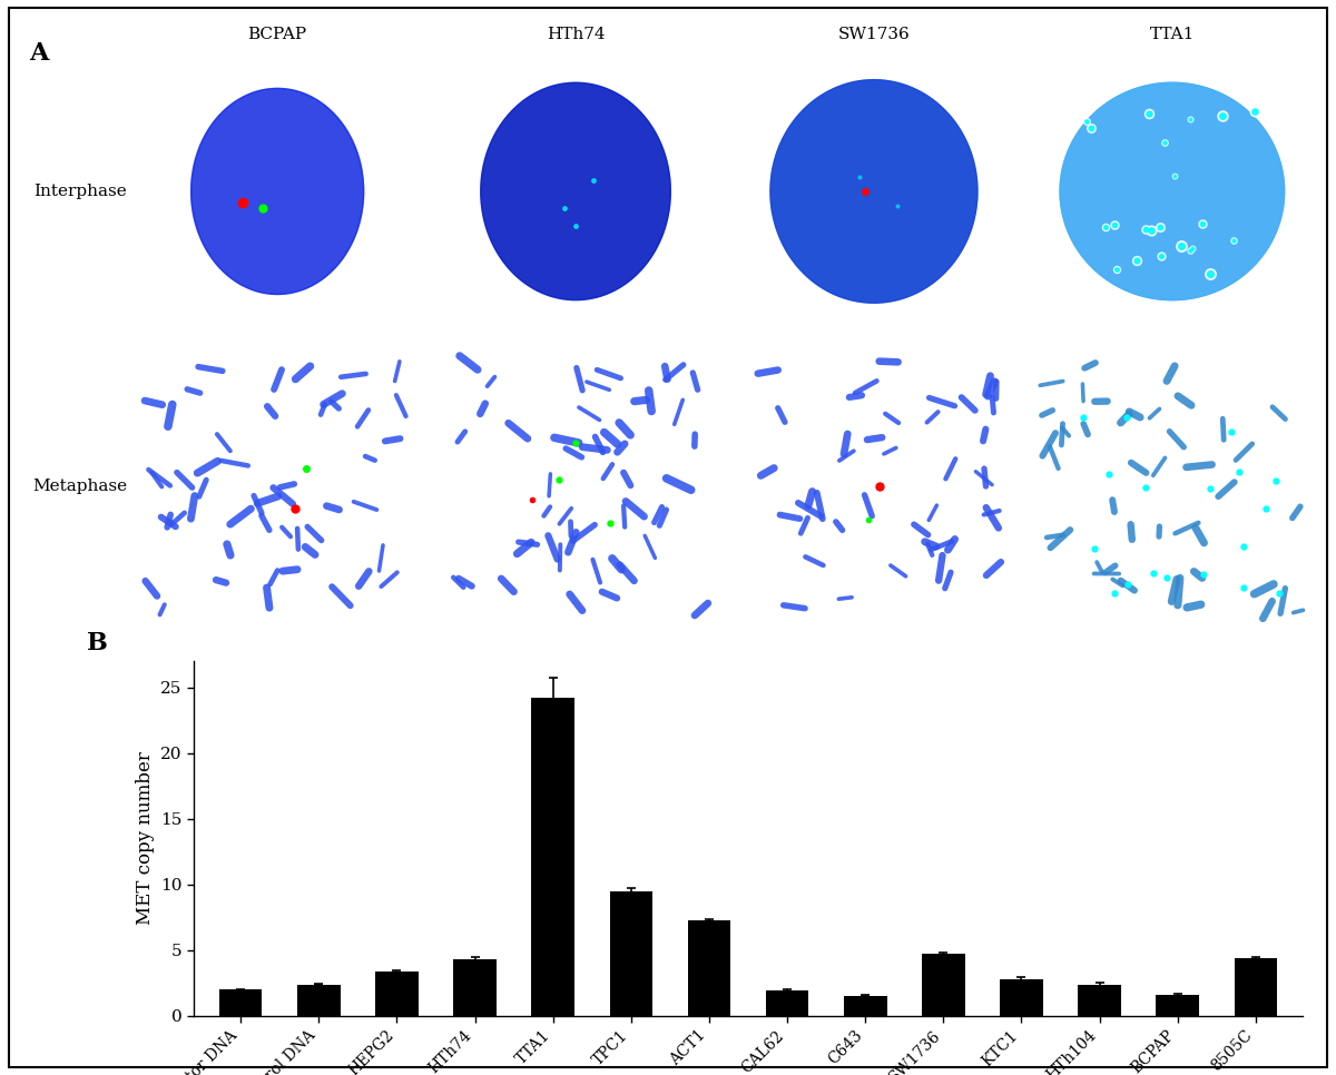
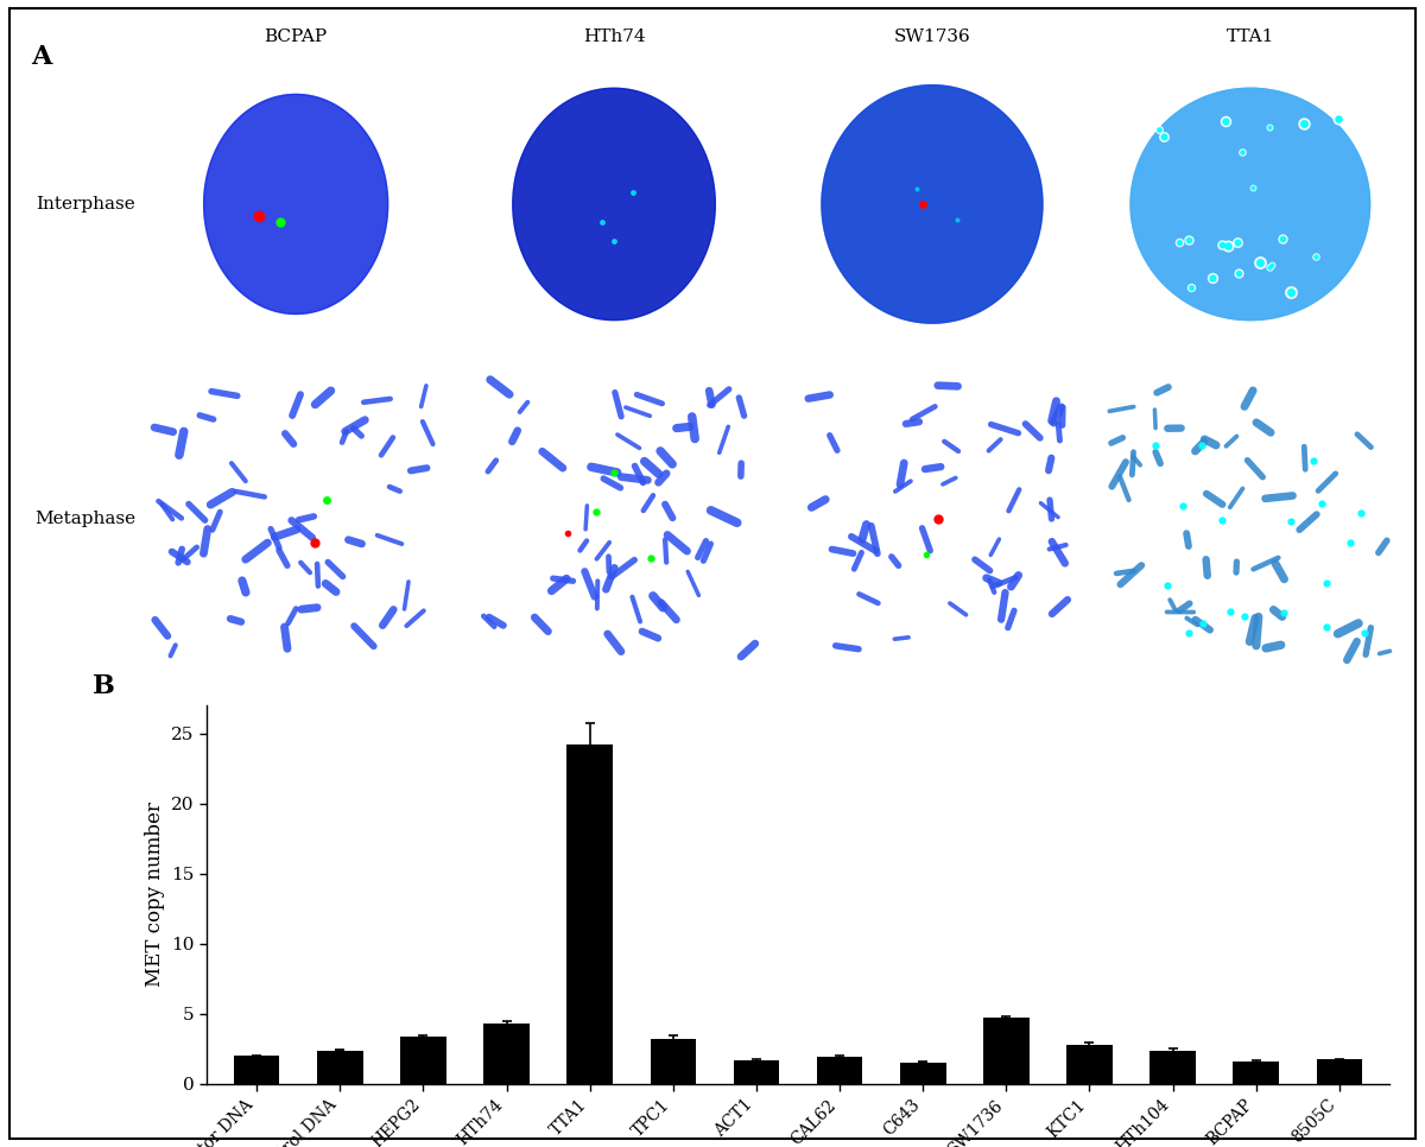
TPC1: 9.5 -> 3.2
ACT1: 7.3 -> 1.6
8505C: 4.4 -> 1.8
